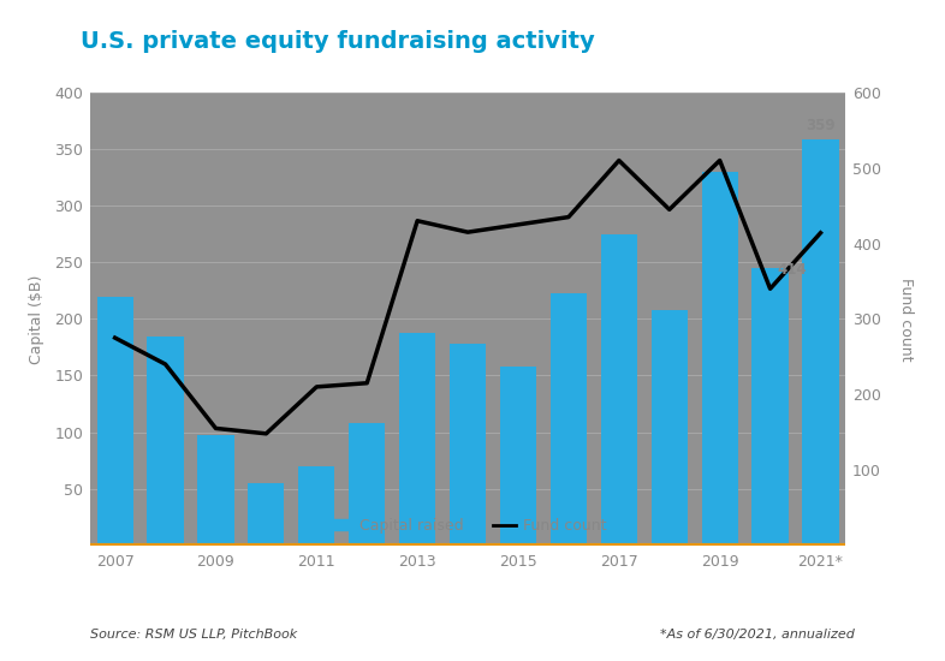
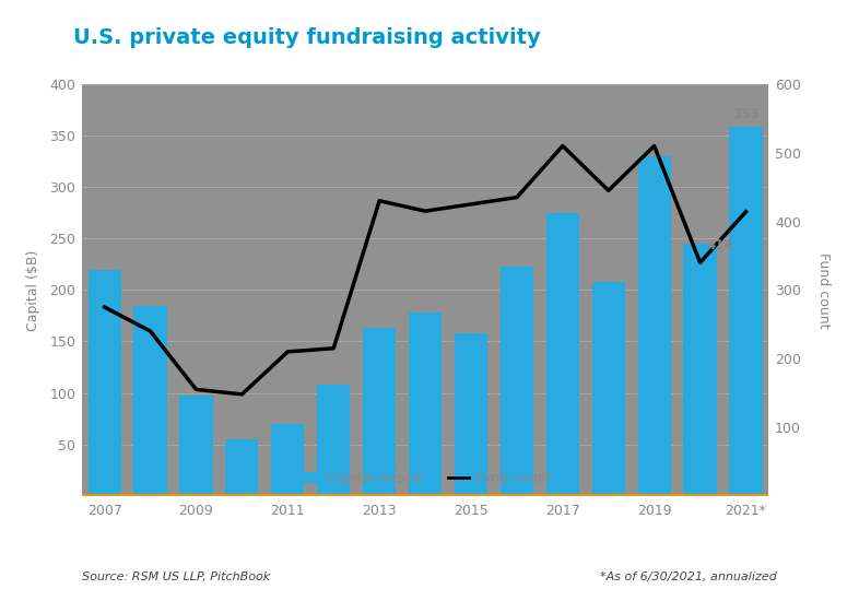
Capital raised/2013: 188 -> 163
